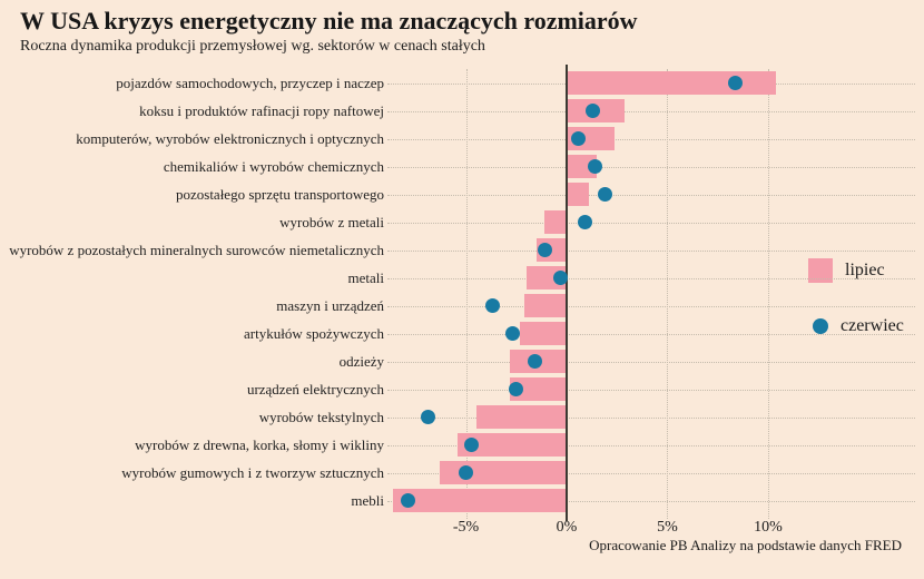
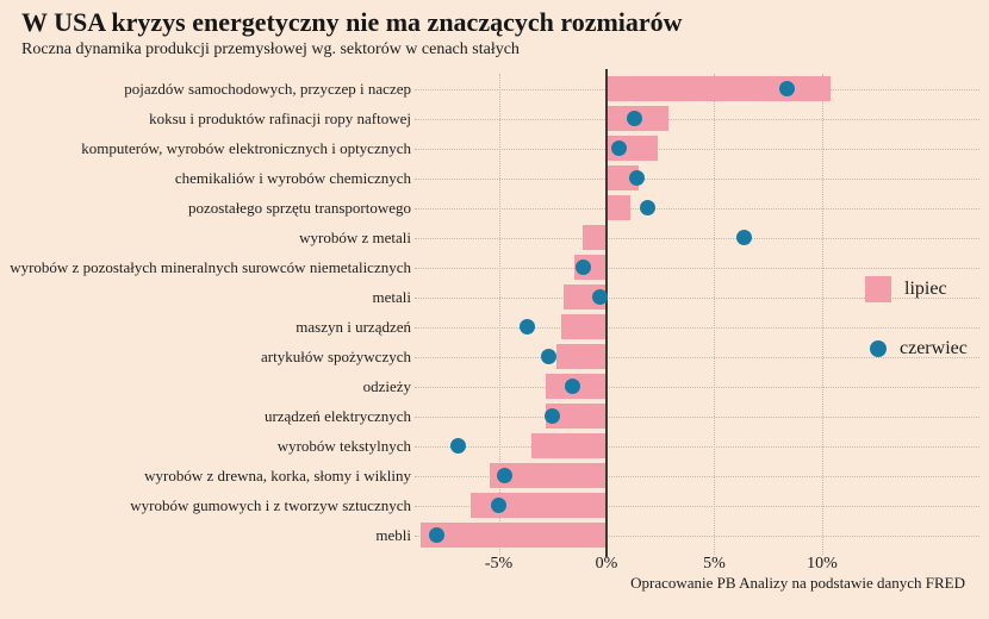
czerwiec/wyrobów z metali: 0.9% -> 6.4%
lipiec/wyrobów tekstylnych: -4.5% -> -3.5%
